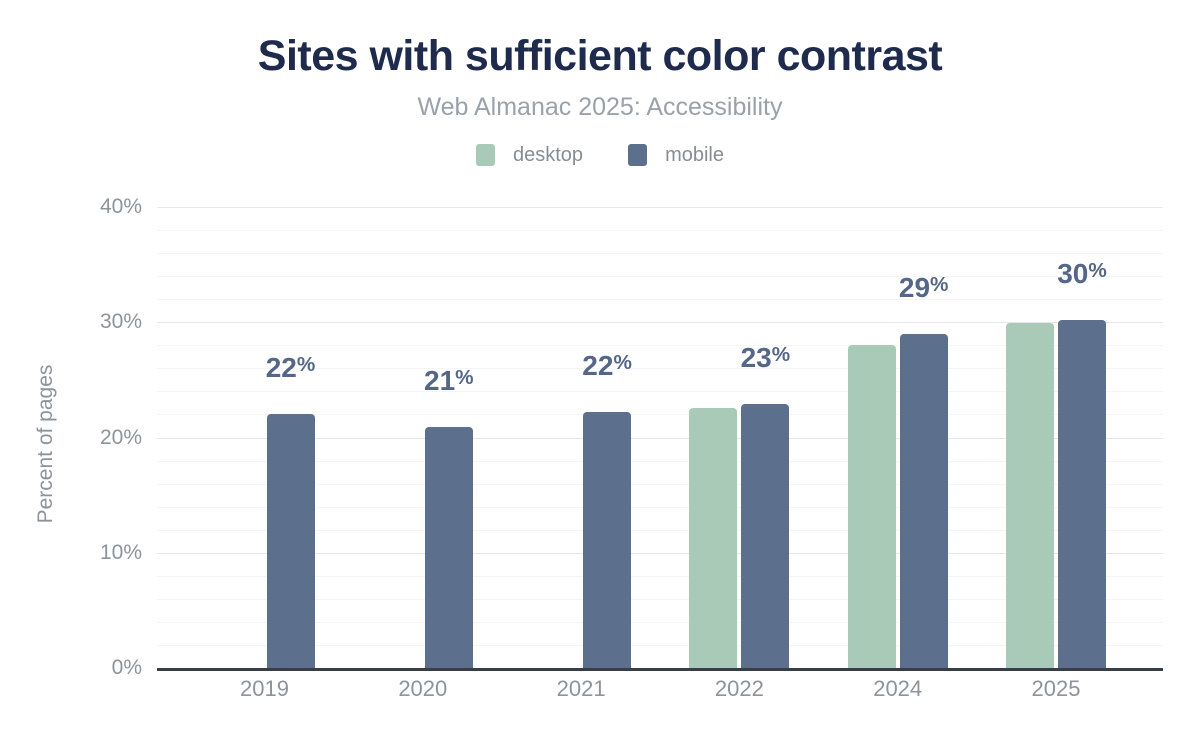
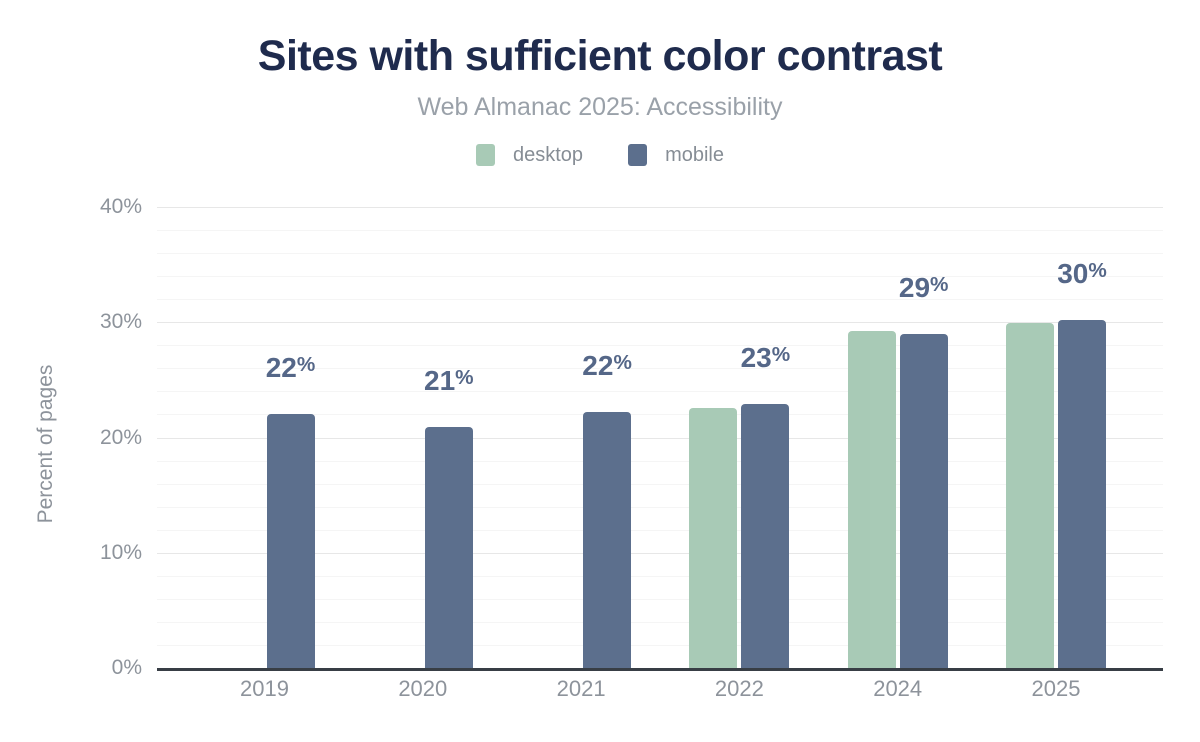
desktop/2024: 28.0% -> 29.2%
